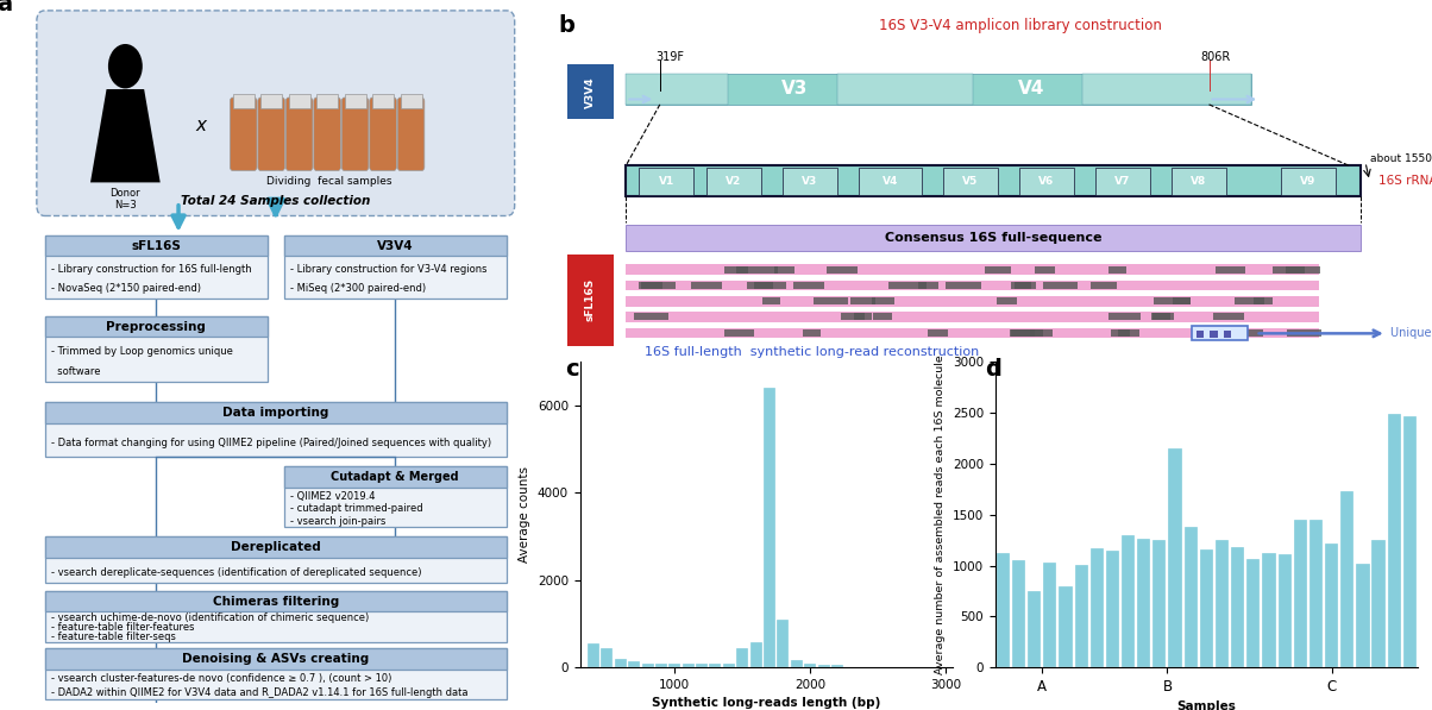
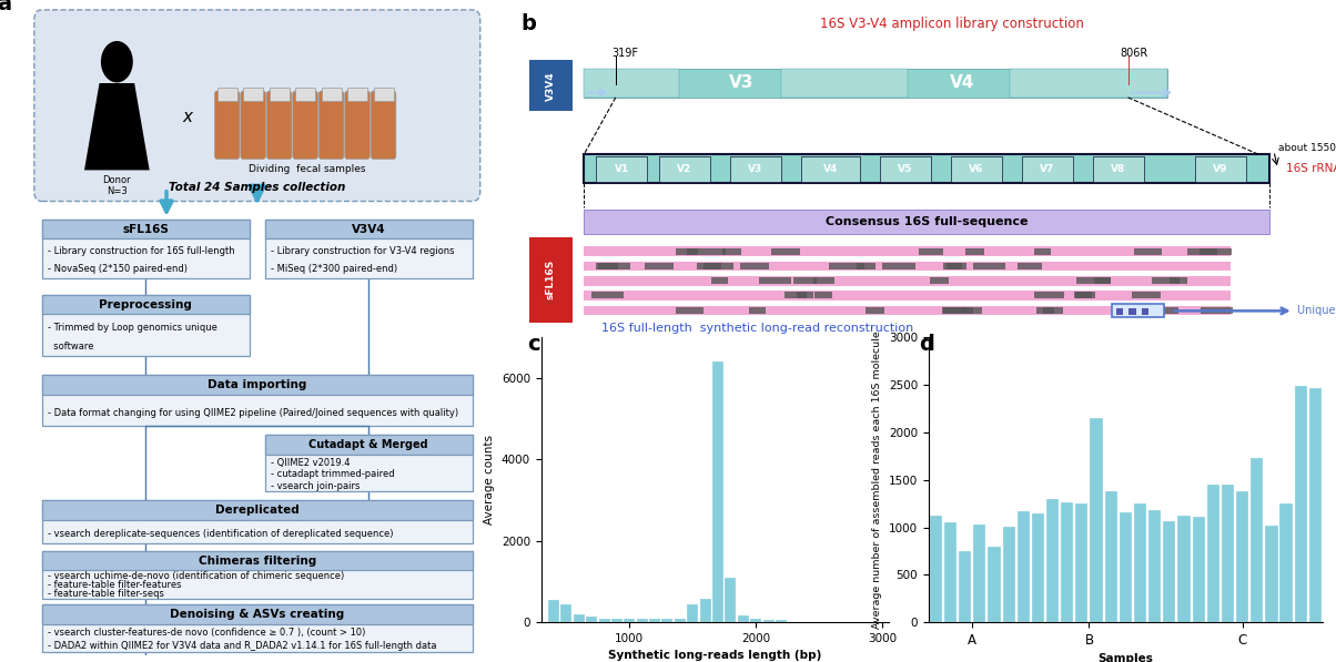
C: 1220 -> 1380
